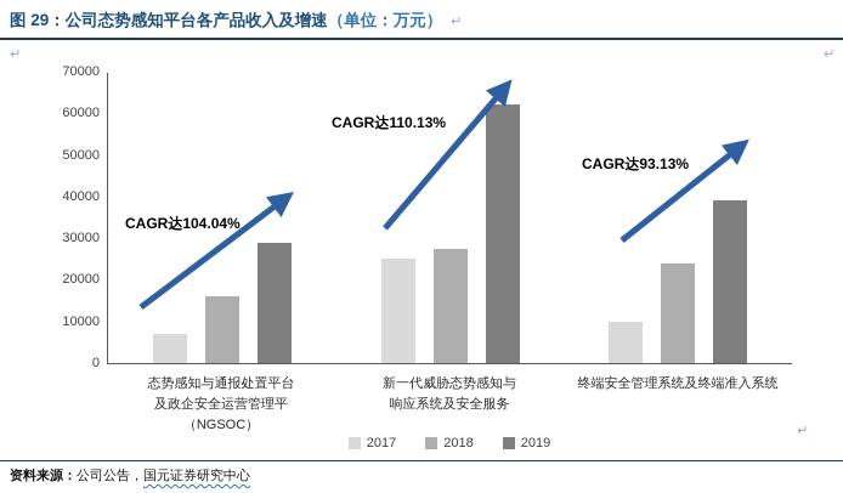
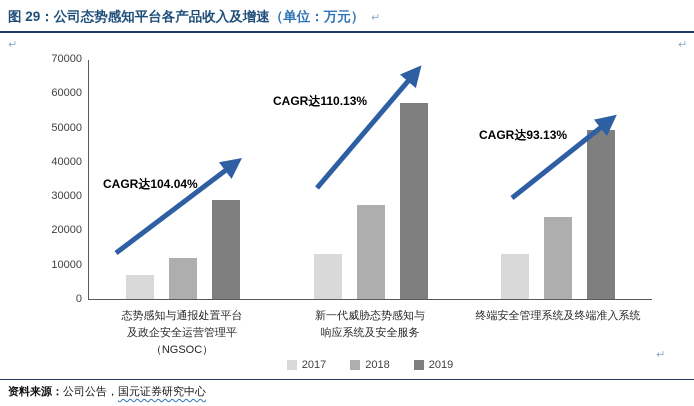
2018/态势感知与通报处置平台 及政企安全运营管理平 （NGSOC）: 16000 -> 12000
2017/新一代威胁态势感知与 响应系统及安全服务: 25000 -> 13000
2019/新一代威胁态势感知与 响应系统及安全服务: 62000 -> 57000
2017/终端安全管理系统及终端准入系统: 10000 -> 13000
2019/终端安全管理系统及终端准入系统: 39000 -> 49000
